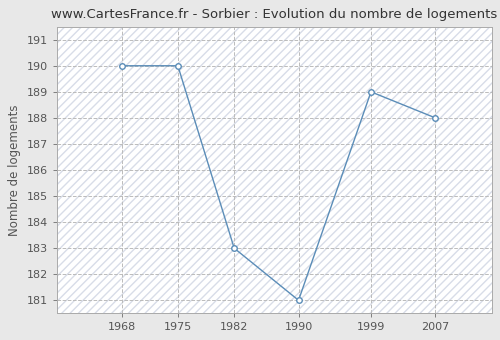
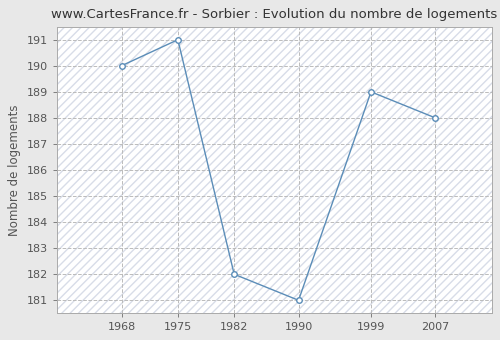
1975: 190 -> 191
1982: 183 -> 182
